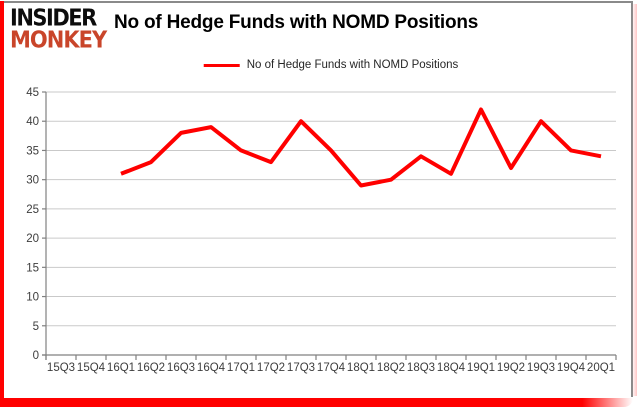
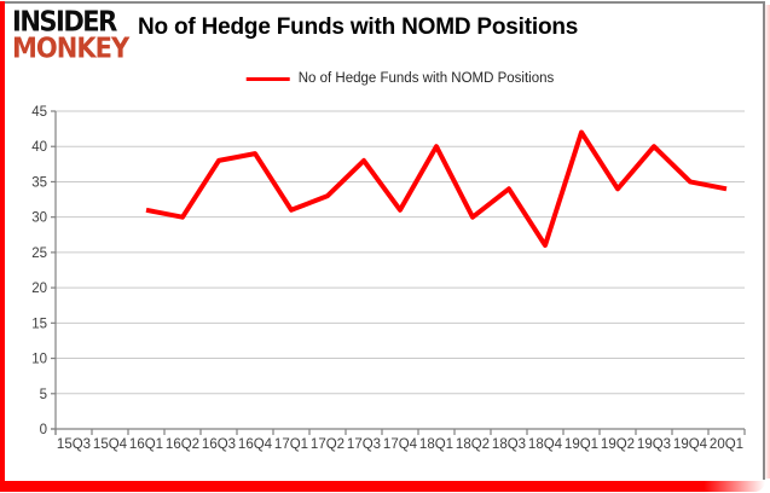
16Q2: 33 -> 30
17Q1: 35 -> 31
17Q3: 40 -> 38
17Q4: 35 -> 31
18Q1: 29 -> 40
18Q4: 31 -> 26
19Q2: 32 -> 34
